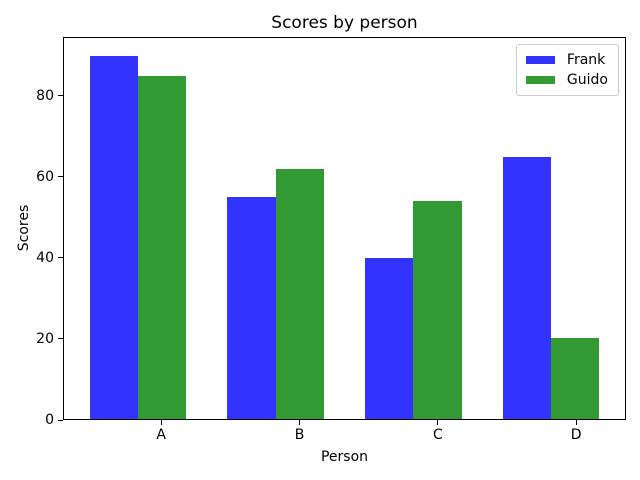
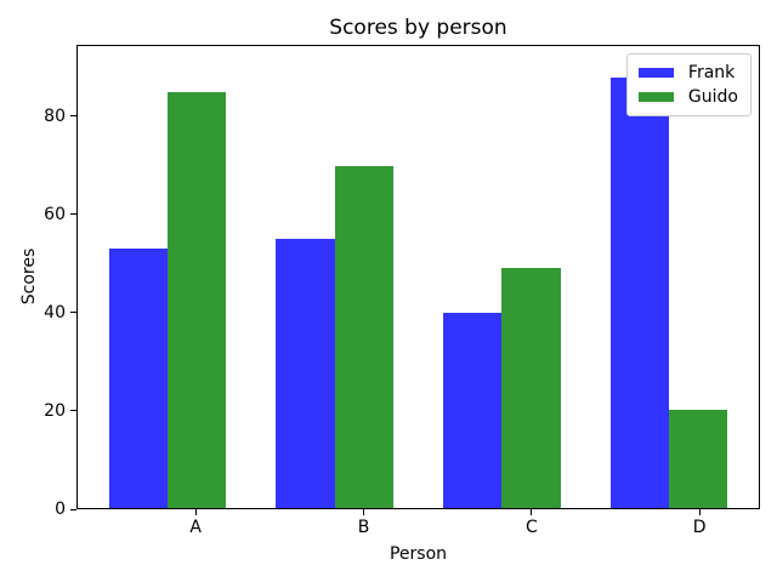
Frank/A: 90 -> 53
Guido/B: 62 -> 70
Guido/C: 54 -> 49
Frank/D: 65 -> 88
